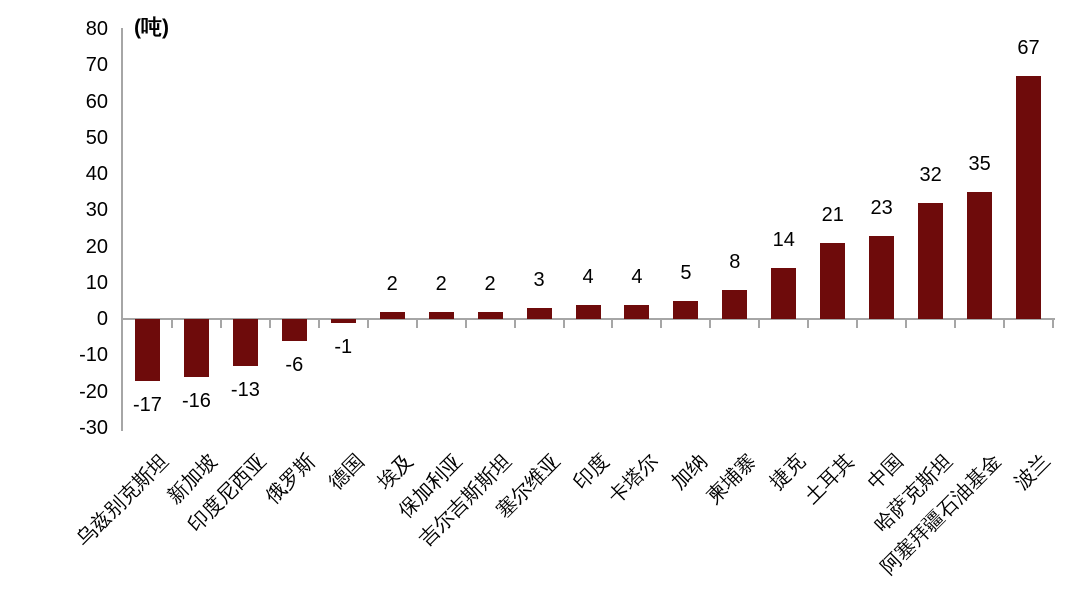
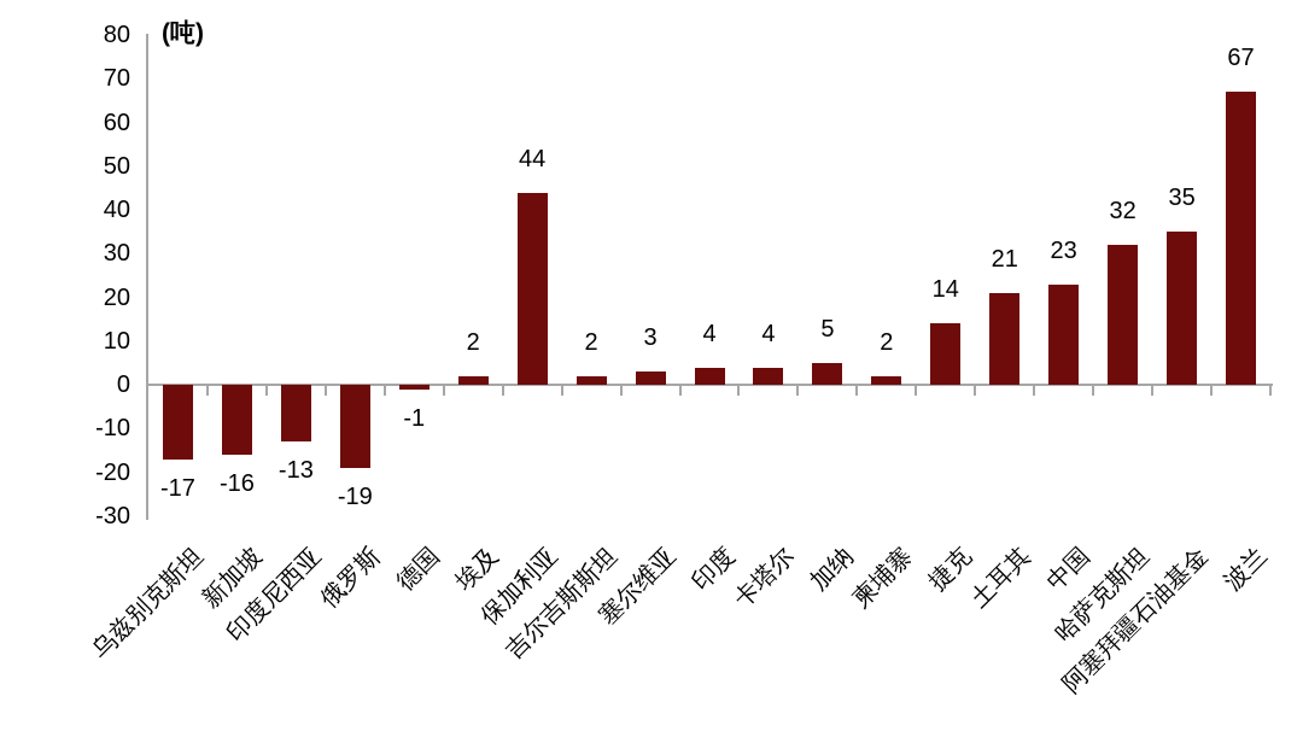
俄罗斯: -6 -> -19
保加利亚: 2 -> 44
柬埔寨: 8 -> 2
